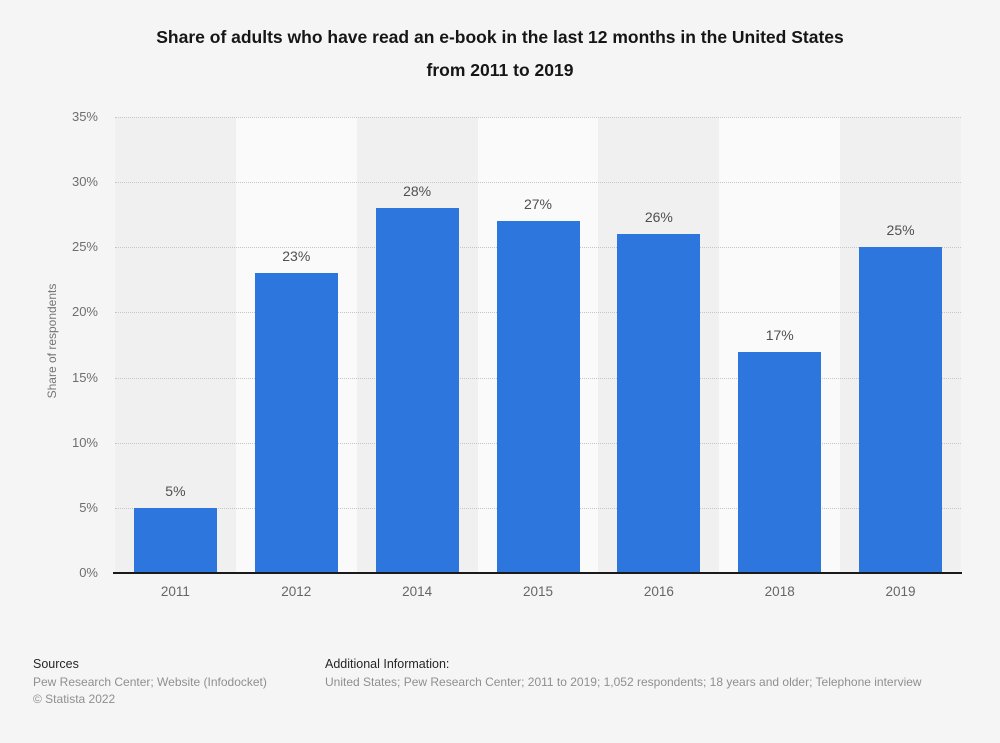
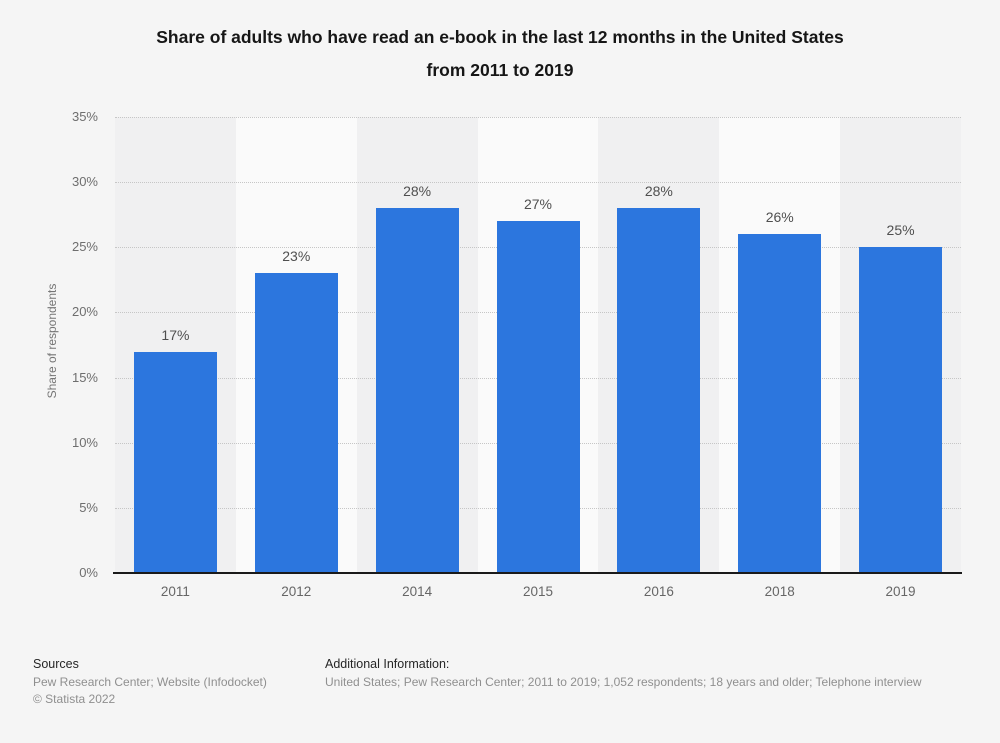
2011: 5% -> 17%
2016: 26% -> 28%
2018: 17% -> 26%
